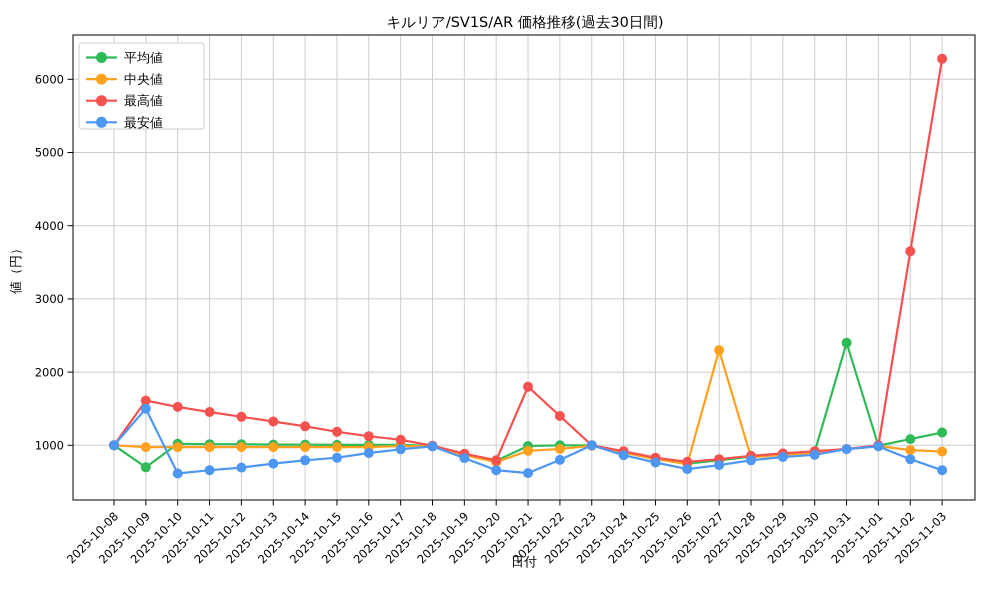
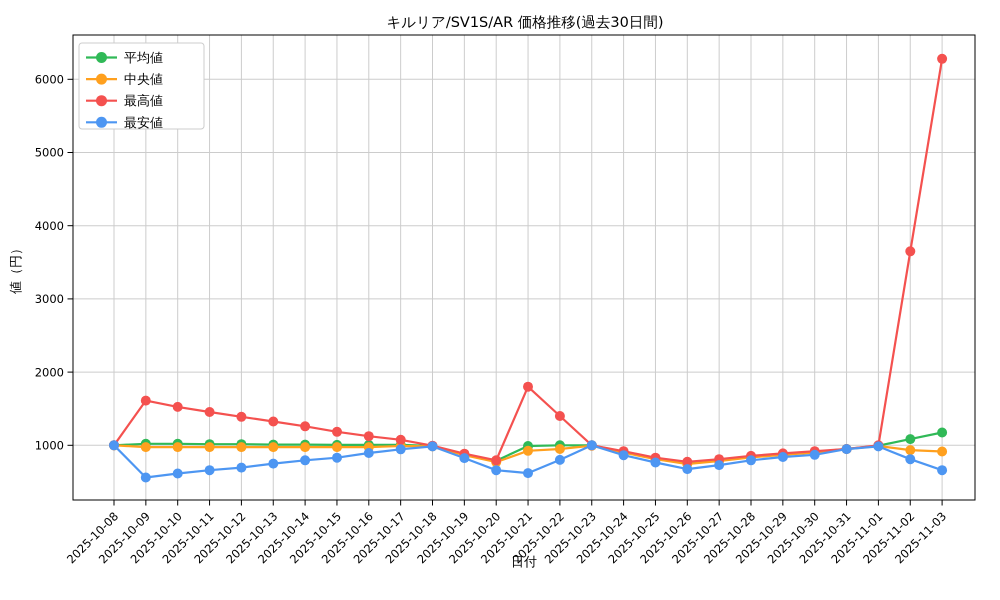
平均値/2025-10-09: 700 -> 1000
最安値/2025-10-09: 1500 -> 600
中央値/2025-10-27: 2300 -> 800
平均値/2025-10-31: 2400 -> 1000
